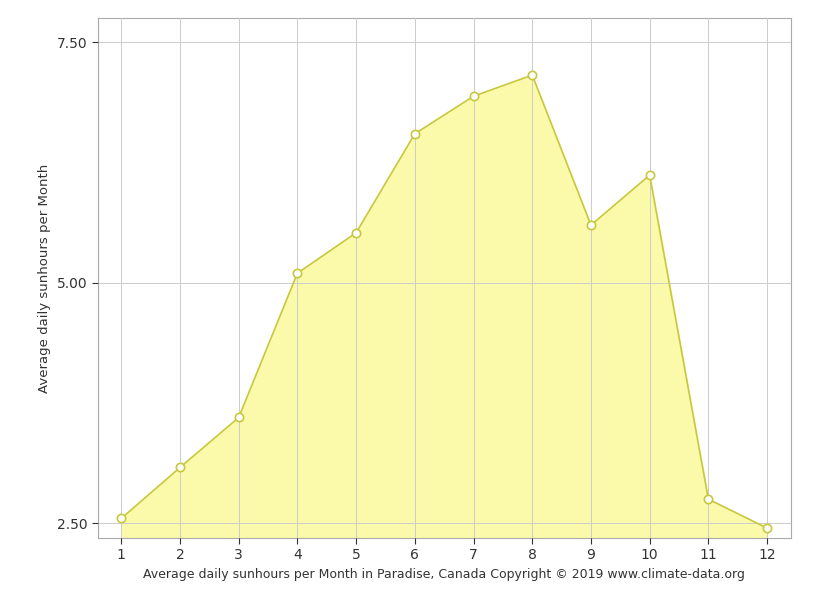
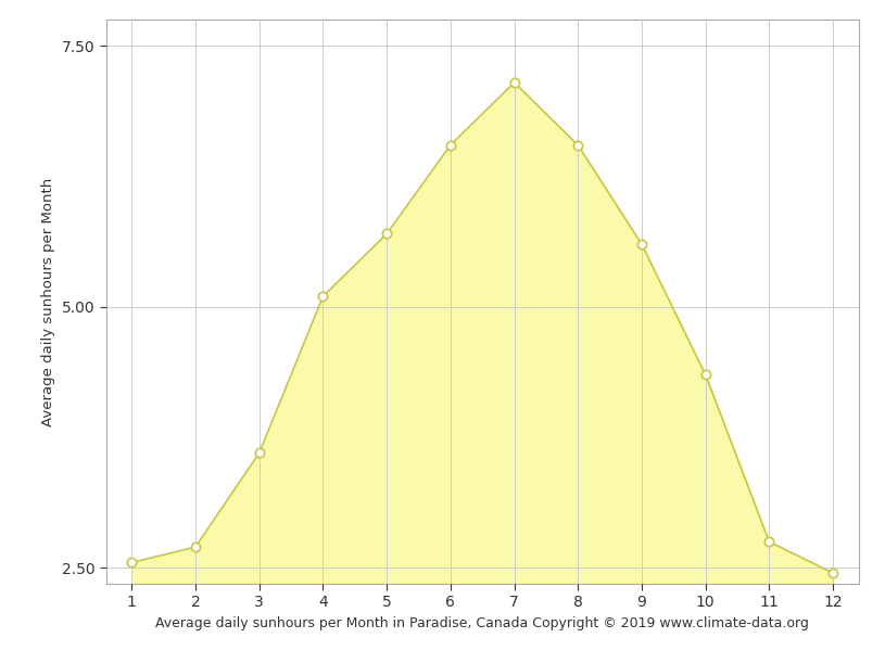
2: 3.08 -> 2.70
5: 5.52 -> 5.70
7: 6.94 -> 7.15
8: 7.16 -> 6.55
10: 6.12 -> 4.35
